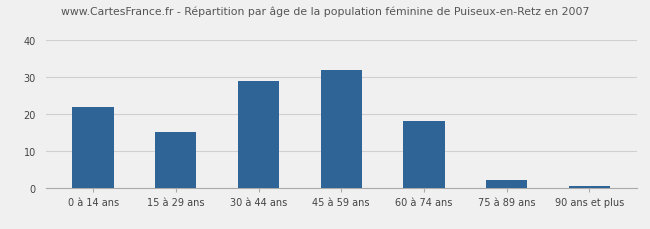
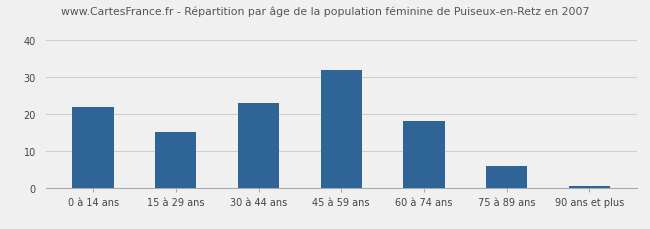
30 à 44 ans: 29.0 -> 23.0
75 à 89 ans: 2.0 -> 6.0
